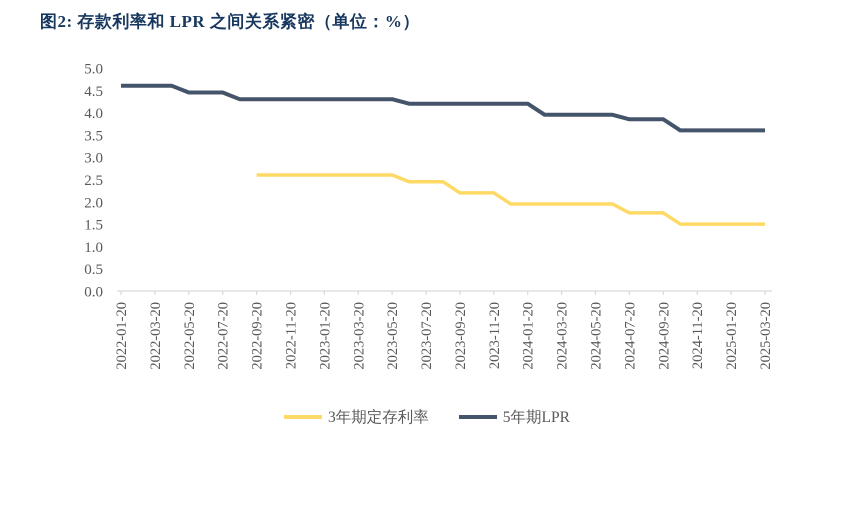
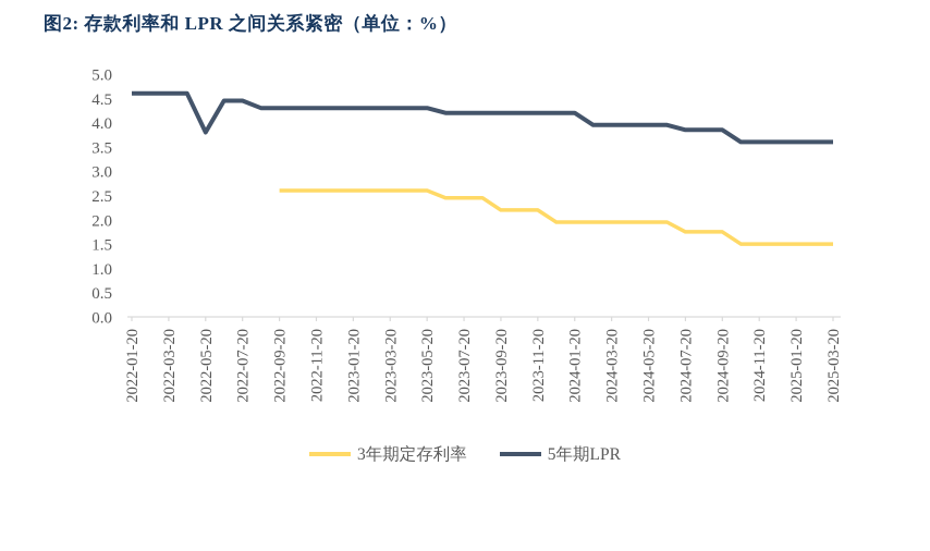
5年期LPR/2022-05-20: 4.5 -> 3.8
